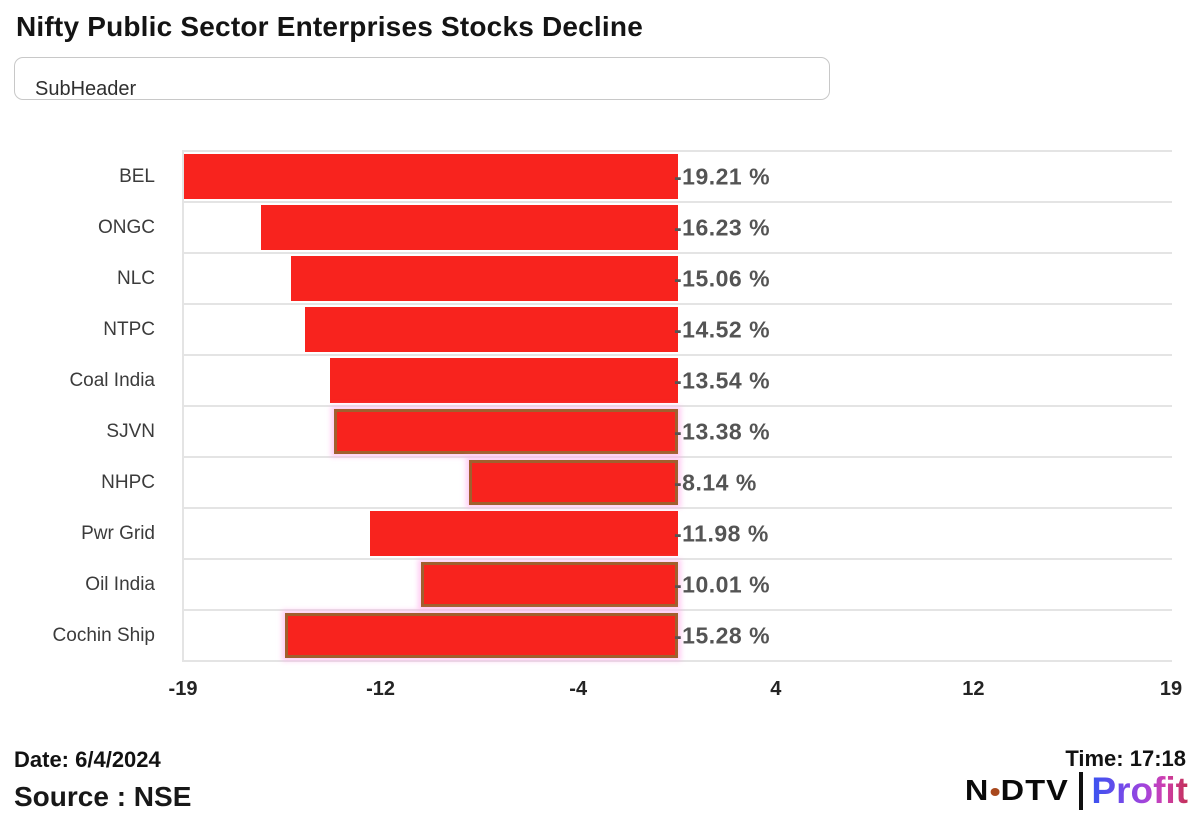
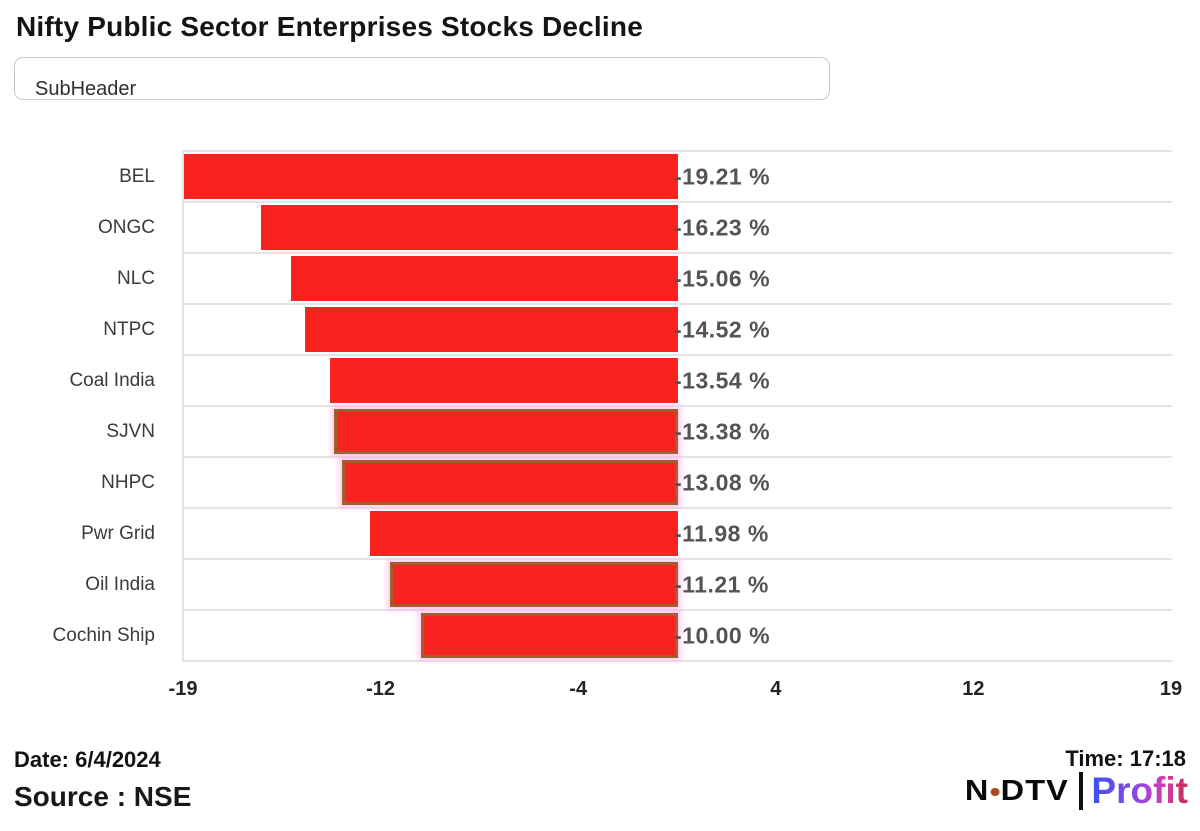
NHPC: -8.14 -> -13.08
Oil India: -10.01 -> -11.21
Cochin Ship: -15.28 -> -10.00
